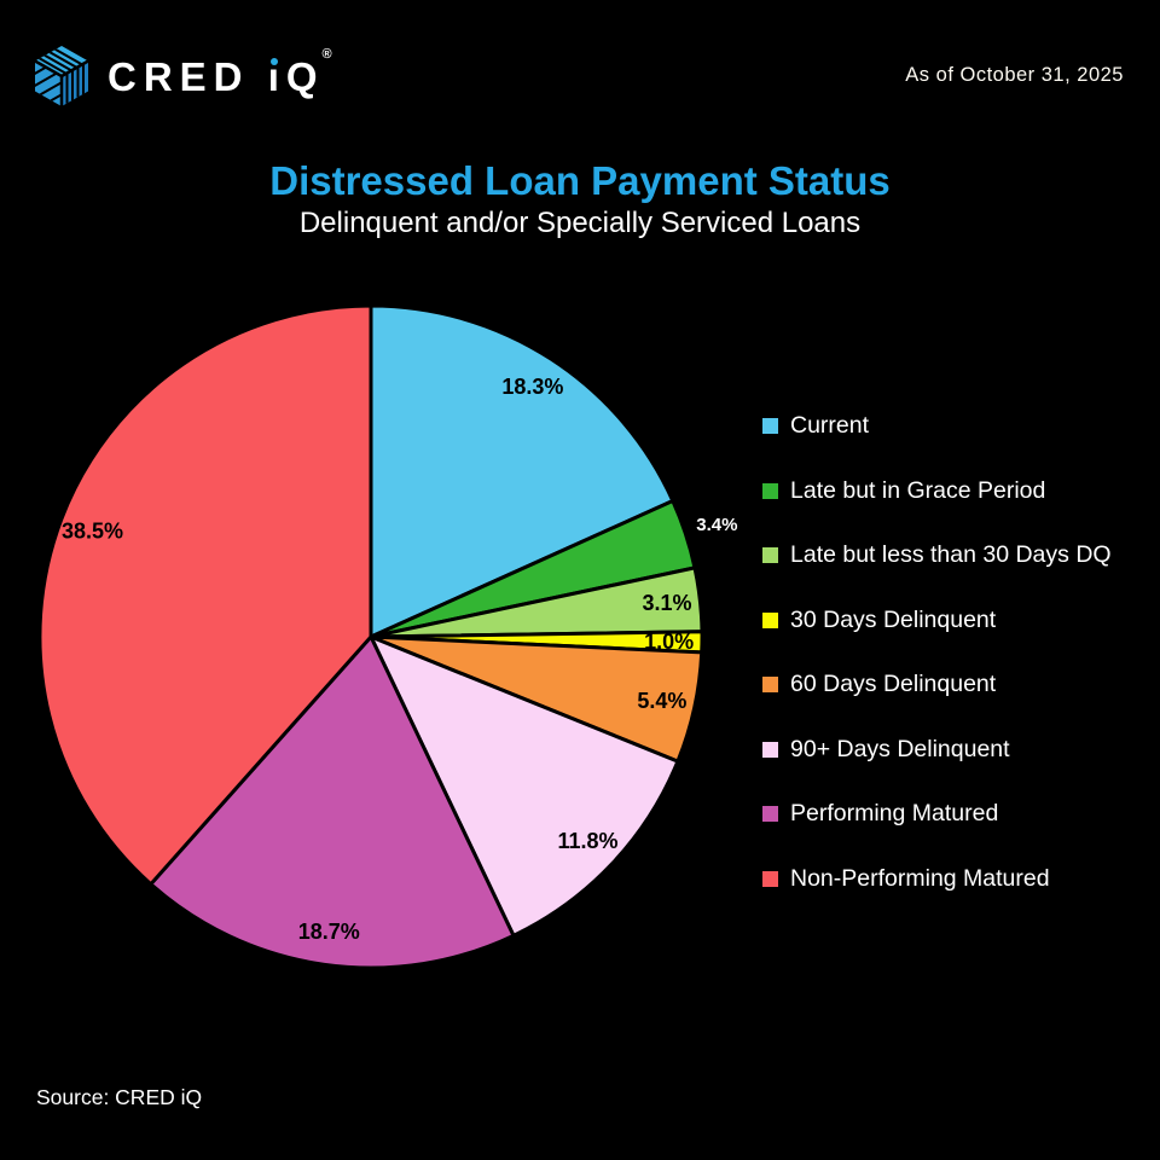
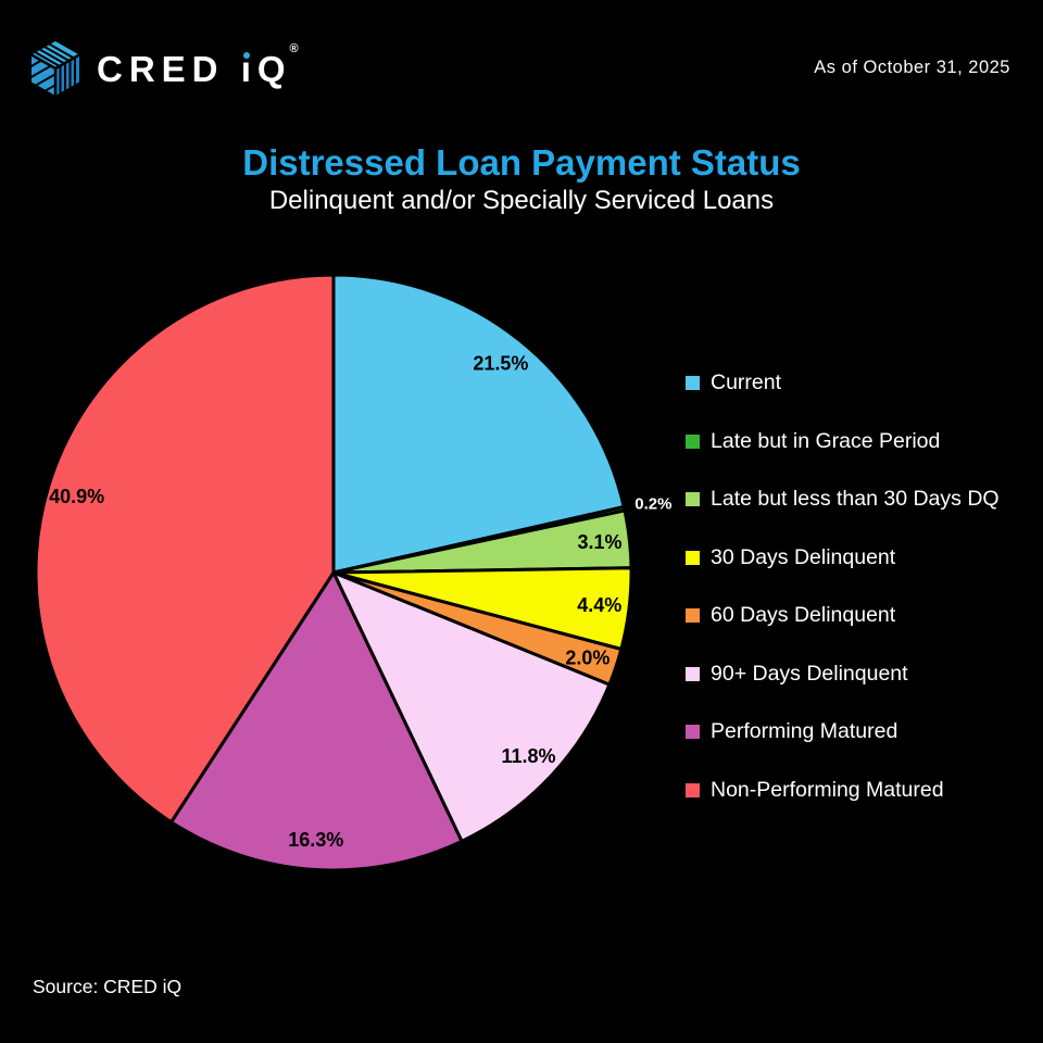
Current: 18.3% -> 21.5%
Late but in Grace Period: 3.4% -> 0.2%
30 Days Delinquent: 1.0% -> 4.4%
60 Days Delinquent: 5.4% -> 2.0%
Performing Matured: 18.7% -> 16.3%
Non-Performing Matured: 38.5% -> 40.9%
